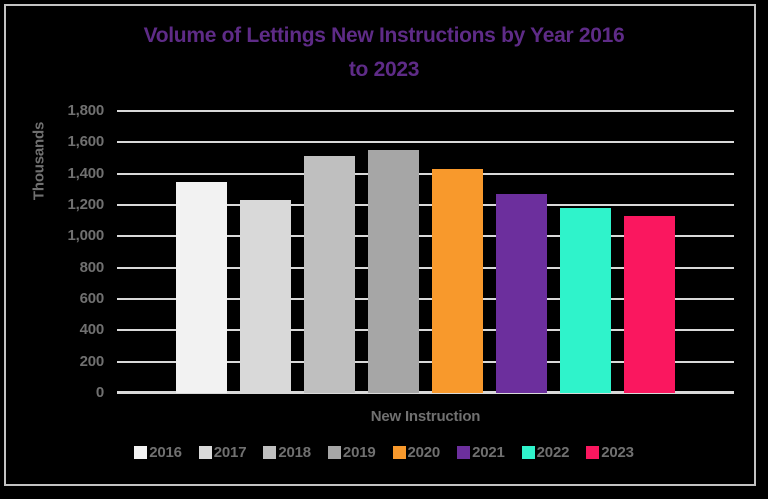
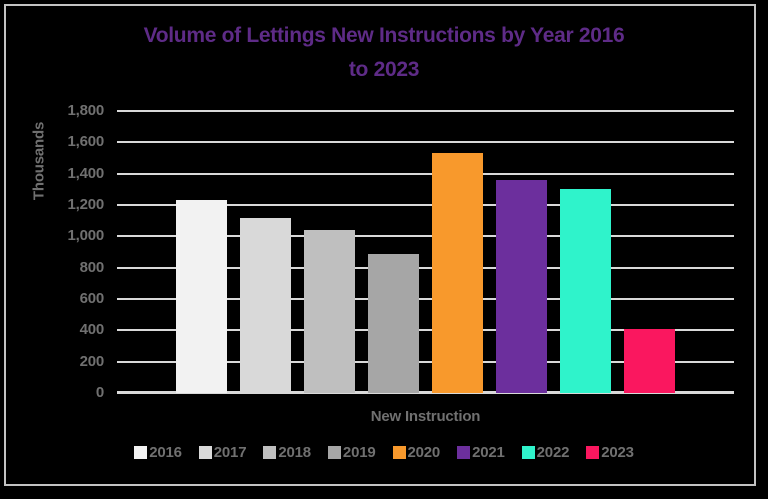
2016: 1350 -> 1230
2017: 1230 -> 1120
2018: 1510 -> 1040
2019: 1550 -> 890
2020: 1430 -> 1530
2021: 1270 -> 1360
2022: 1180 -> 1300
2023: 1130 -> 410
